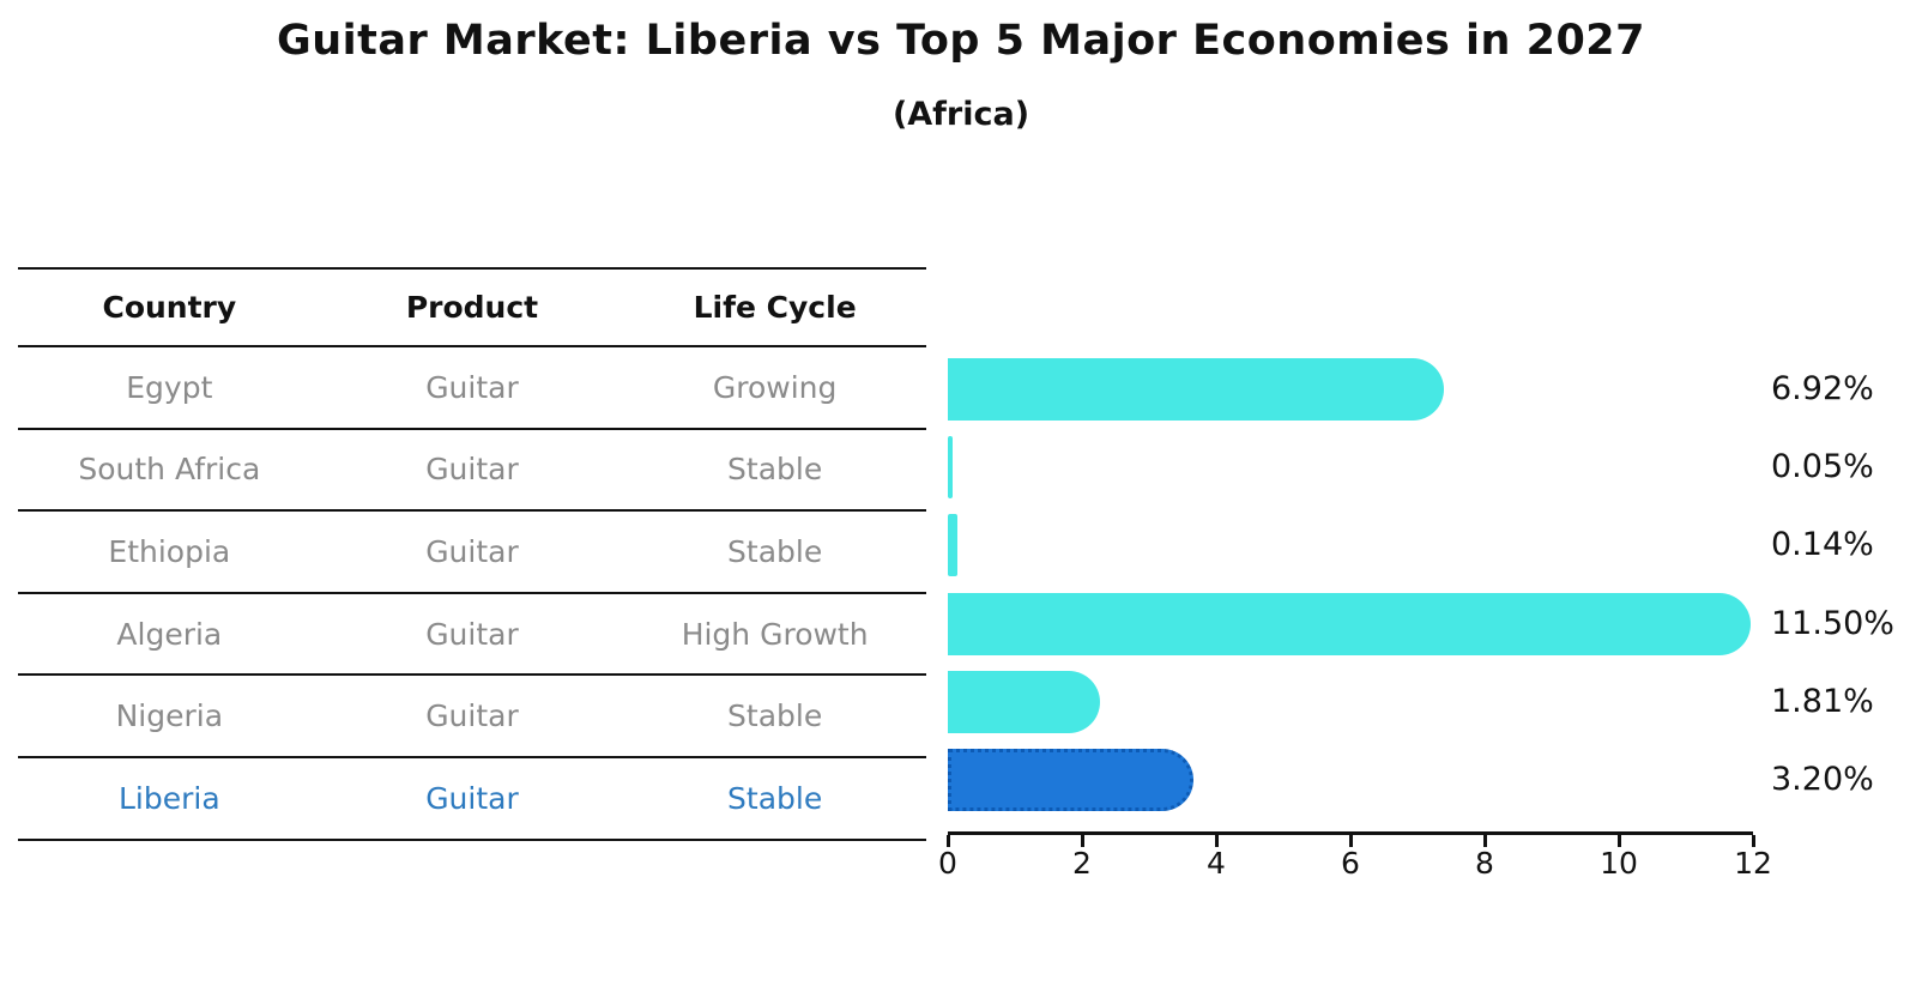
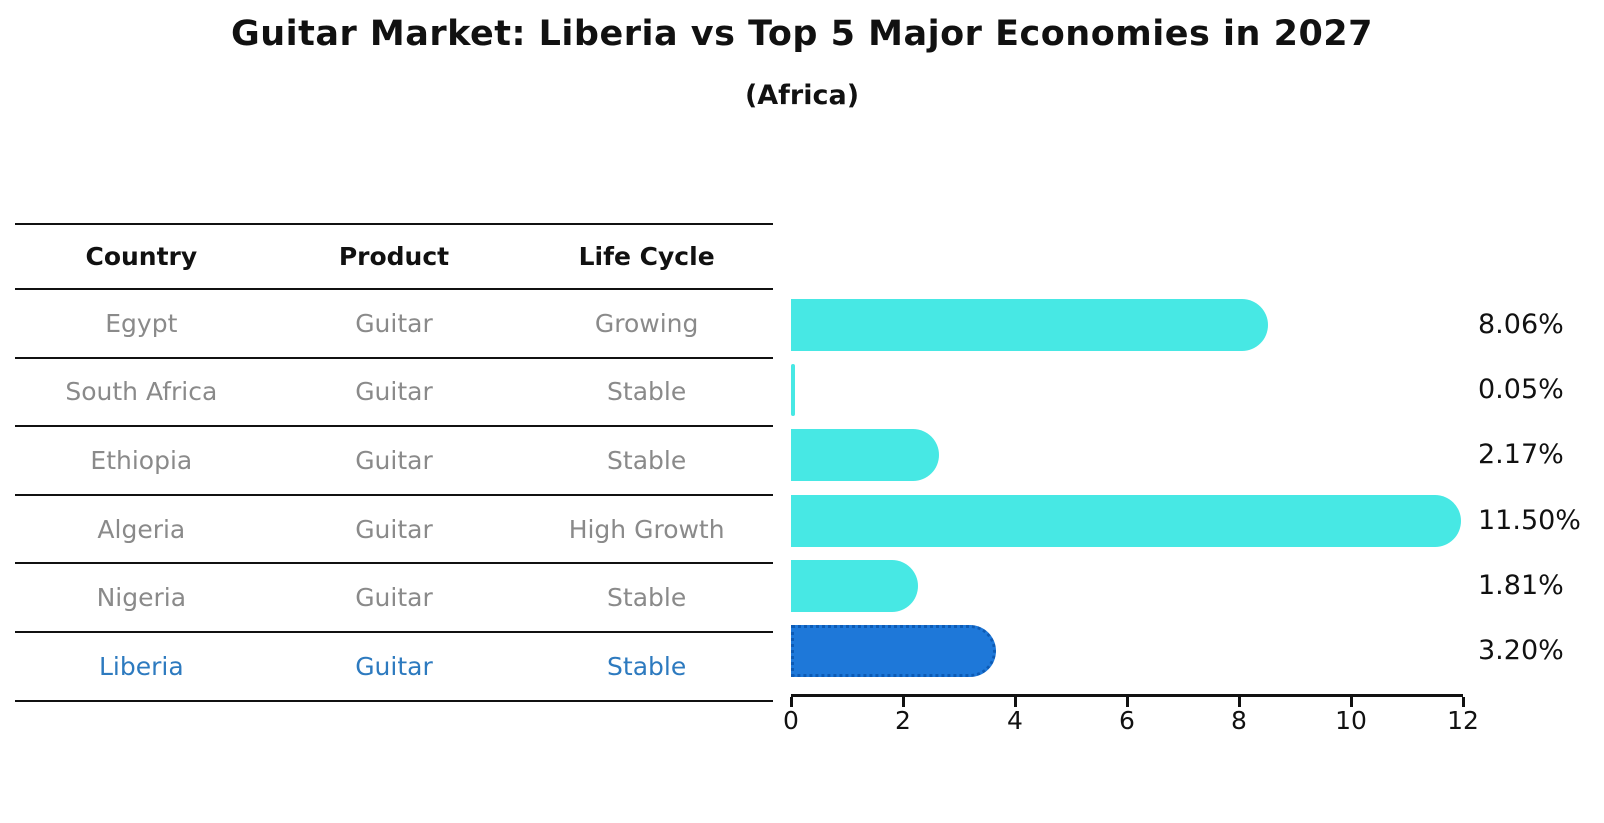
Egypt: 6.92% -> 8.06%
Ethiopia: 0.14% -> 2.17%
